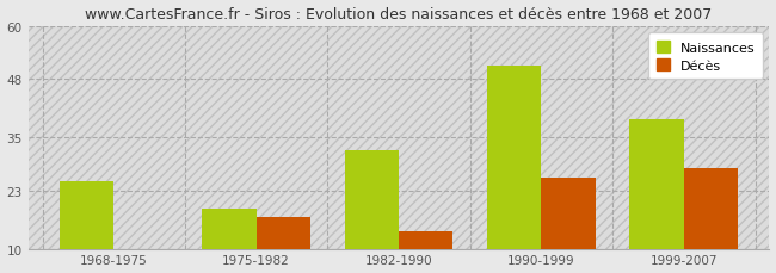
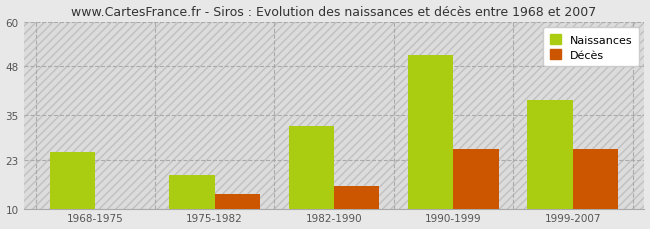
Décès/1975-1982: 17 -> 14
Décès/1982-1990: 14 -> 16
Décès/1999-2007: 28 -> 26
